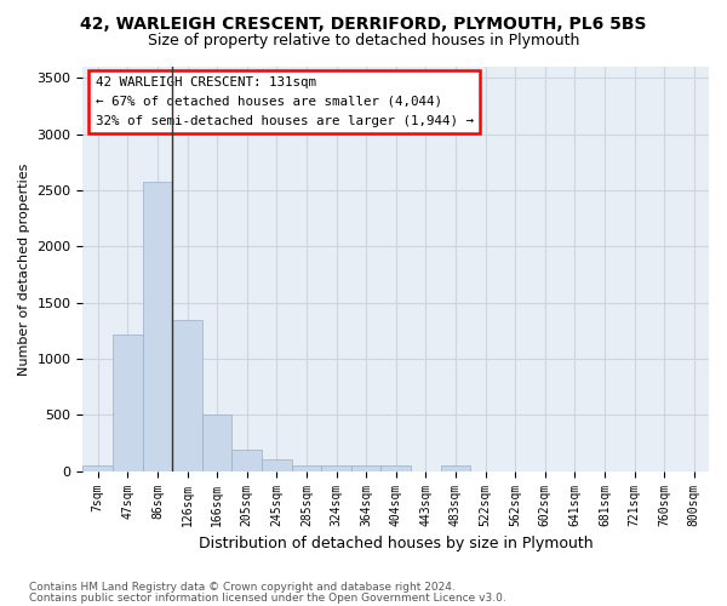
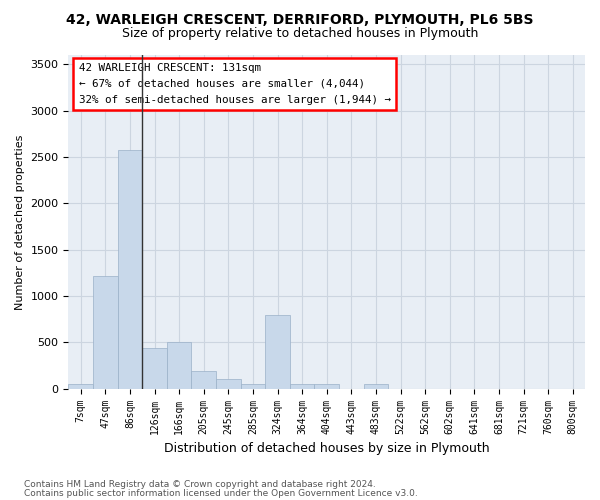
126sqm: 1340 -> 440
324sqm: 50 -> 800
